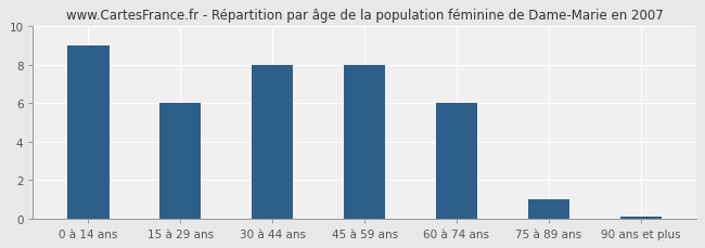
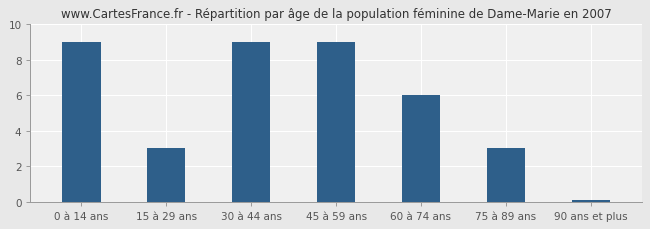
15 à 29 ans: 6.0 -> 3.0
30 à 44 ans: 8.0 -> 9.0
45 à 59 ans: 8.0 -> 9.0
75 à 89 ans: 1.0 -> 3.0
